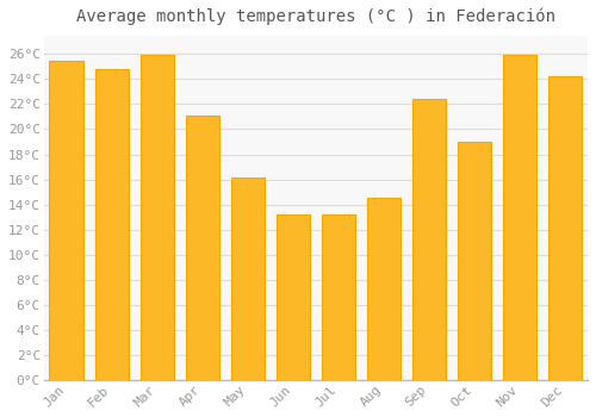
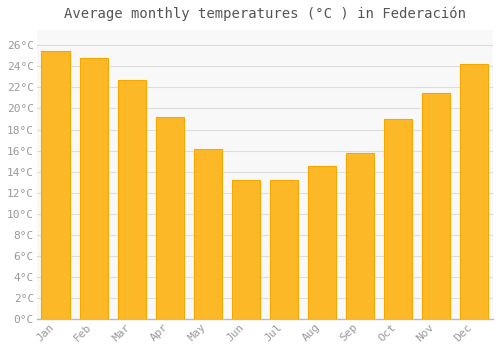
Mar: 25.9°C -> 22.7°C
Apr: 21.1°C -> 19.2°C
Sep: 22.4°C -> 15.8°C
Nov: 25.9°C -> 21.5°C
